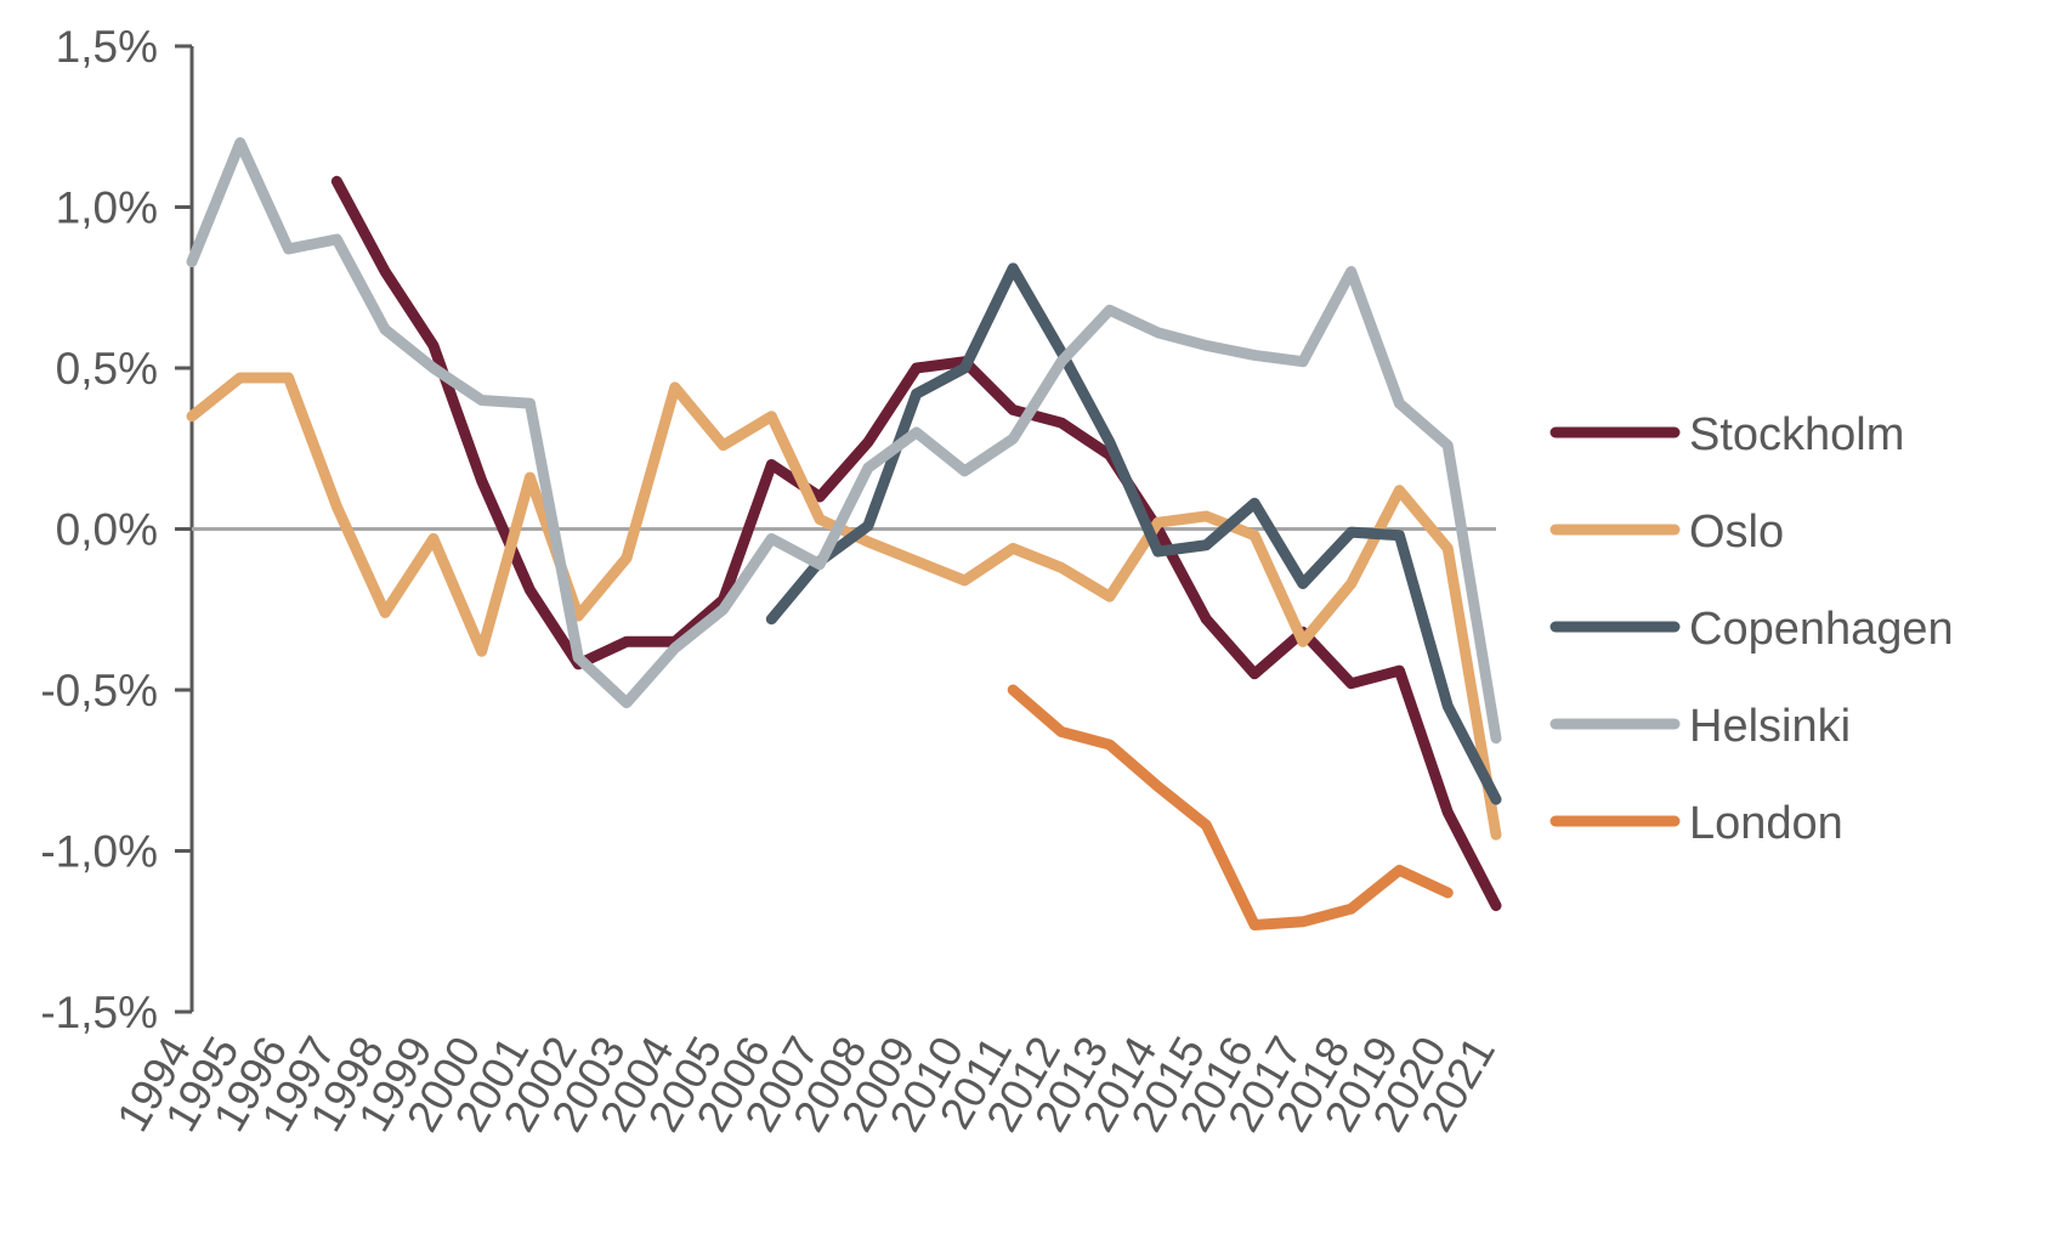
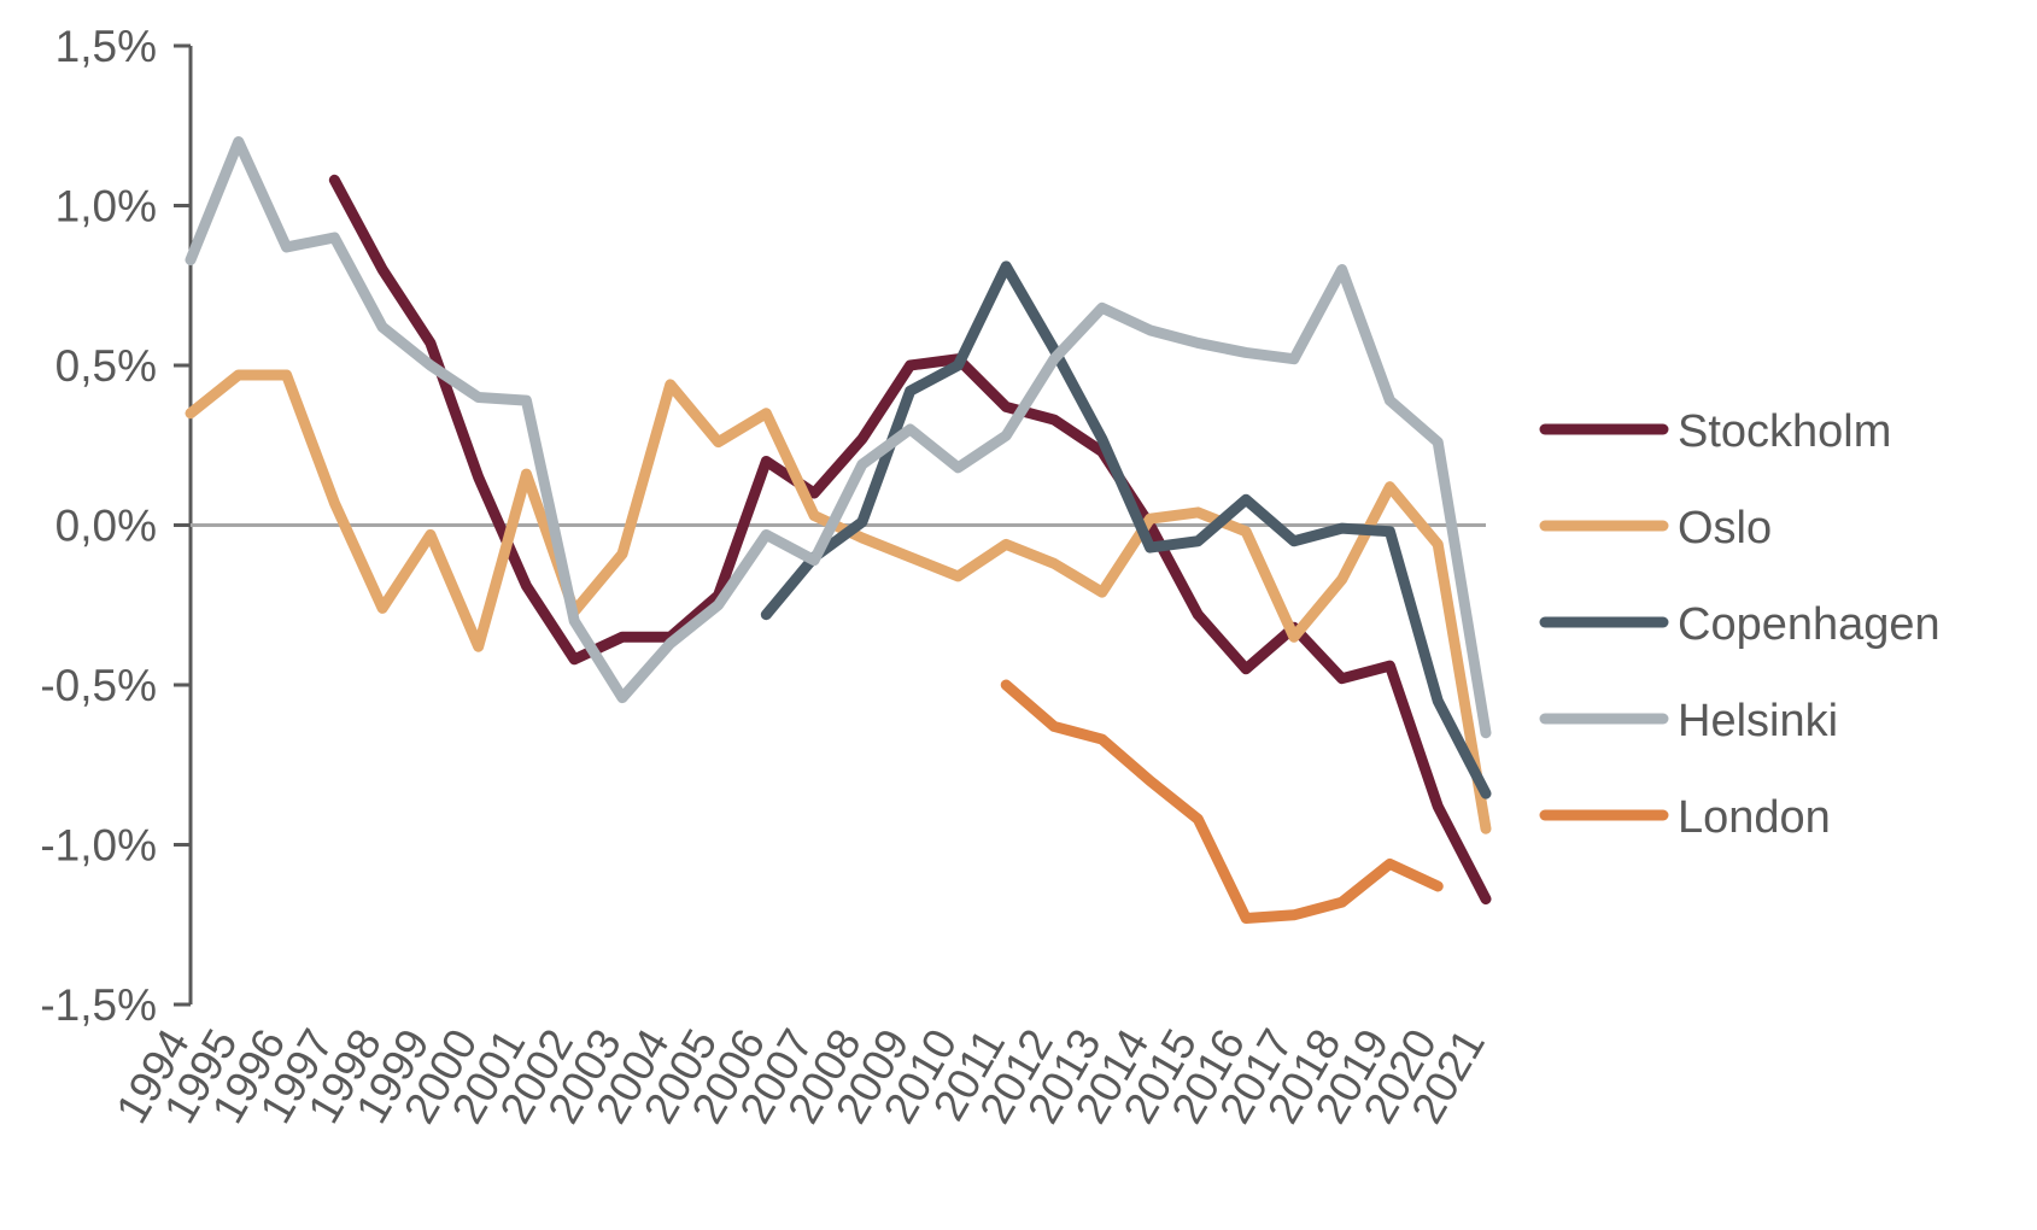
Helsinki/2002: -0,40% -> -0,30%
Copenhagen/2017: -0,17% -> -0,05%
